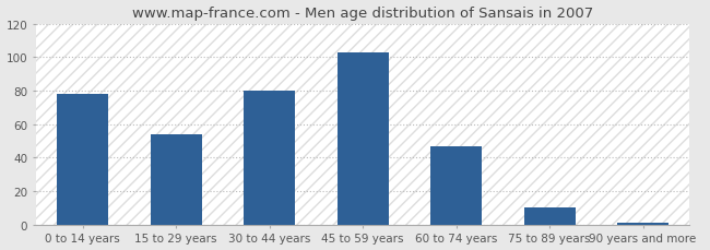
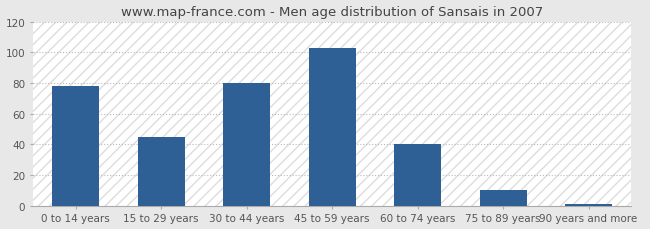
15 to 29 years: 54 -> 45
60 to 74 years: 47 -> 40
